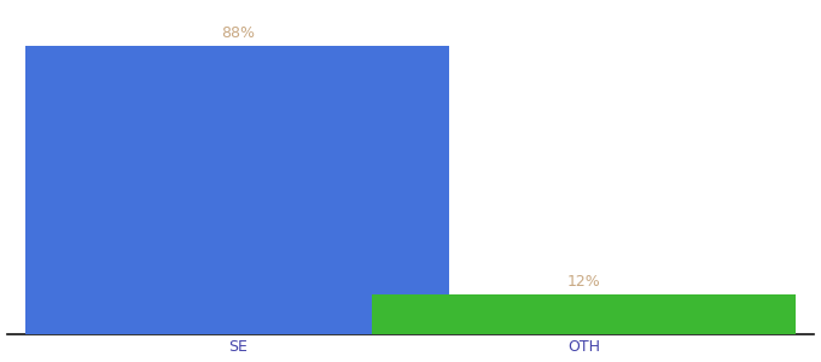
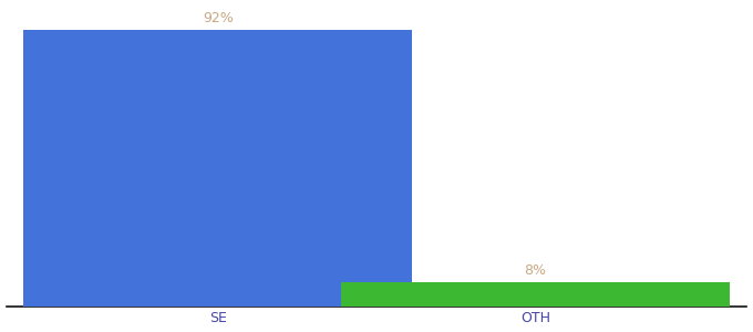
SE: 88% -> 92%
OTH: 12% -> 8%
